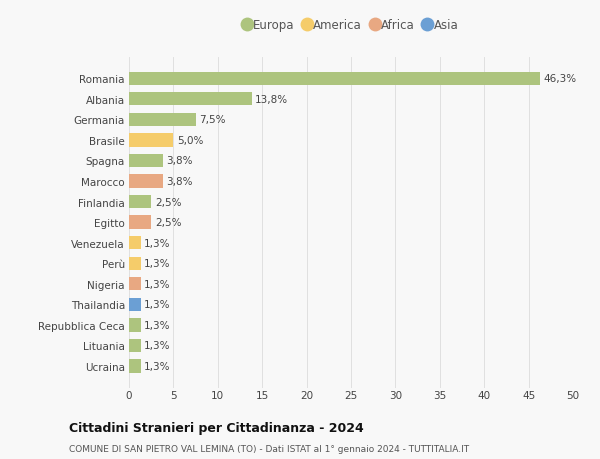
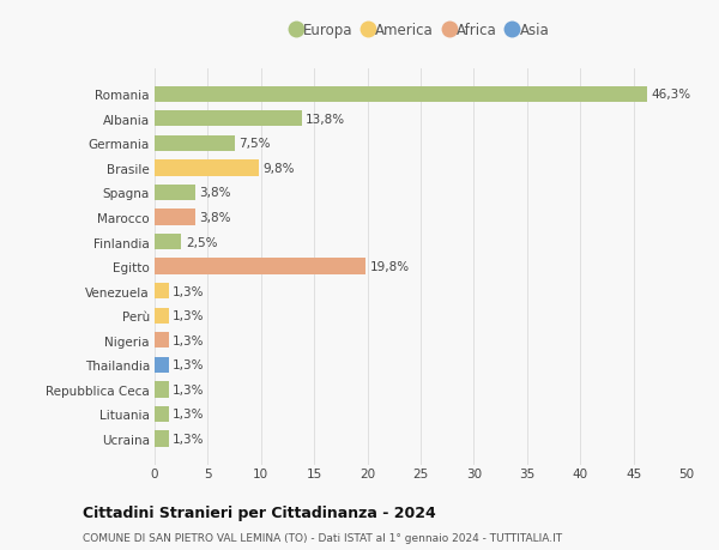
Brasile: 5,0% -> 9,8%
Egitto: 2,5% -> 19,8%
